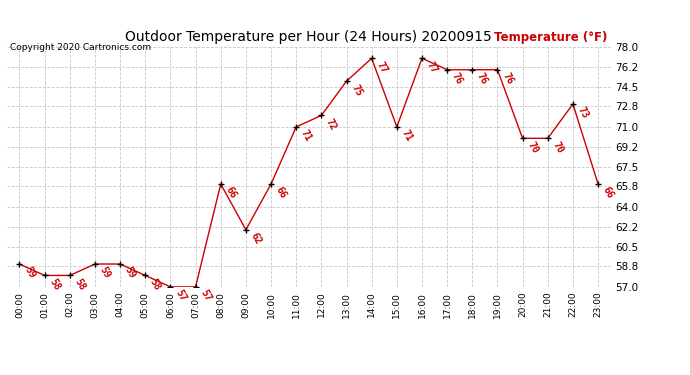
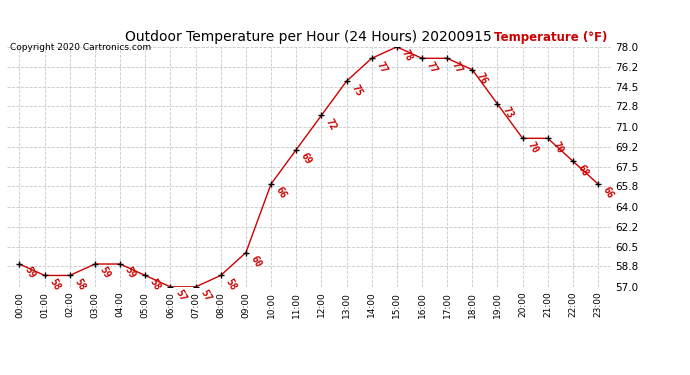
08:00: 66 -> 58
09:00: 62 -> 60
11:00: 71 -> 69
15:00: 71 -> 78
17:00: 76 -> 77
19:00: 76 -> 73
22:00: 73 -> 68
